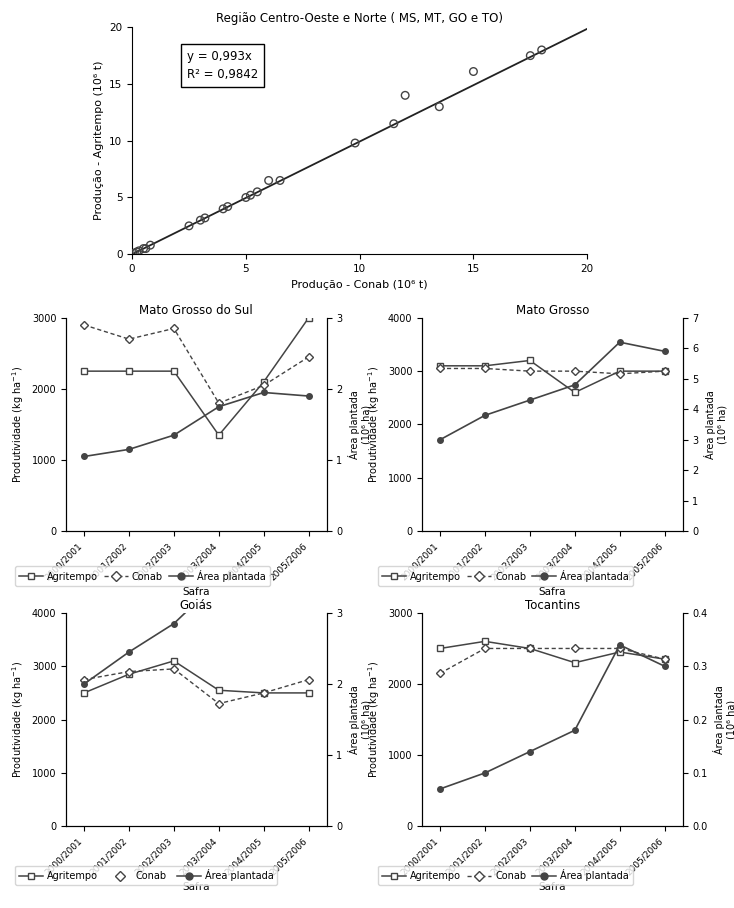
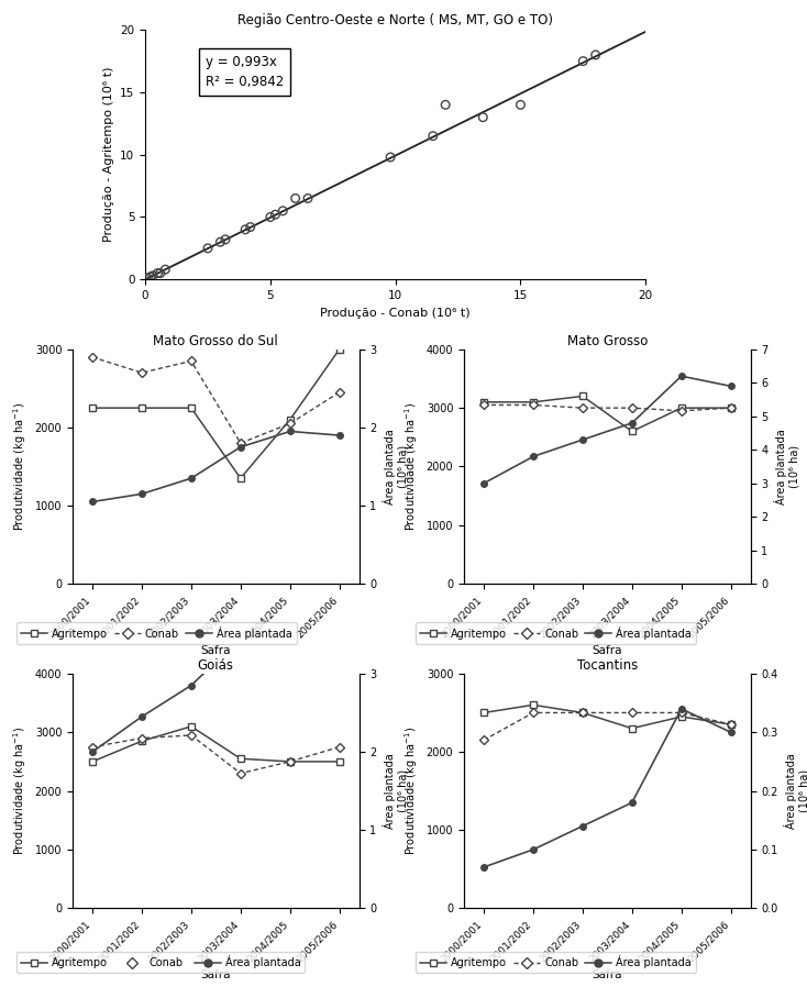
Região Centro-Oeste e Norte ( MS, MT, GO e TO)/15: 16.1 -> 14.0
